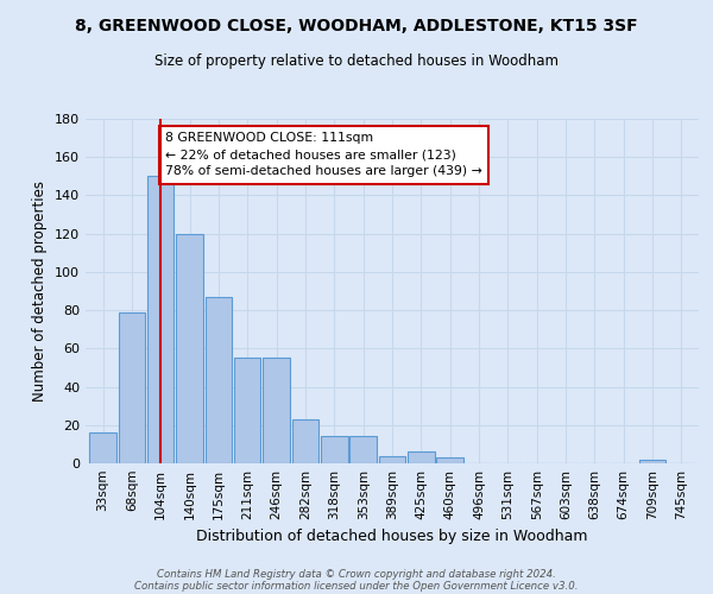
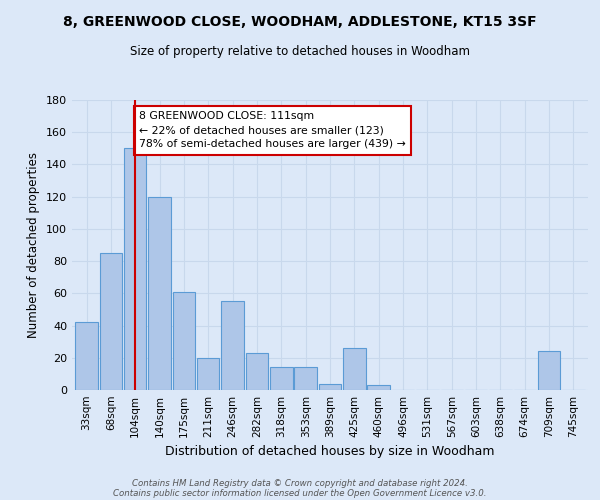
33sqm: 16 -> 42
68sqm: 79 -> 85
175sqm: 87 -> 61
211sqm: 55 -> 20
425sqm: 6 -> 26
709sqm: 2 -> 24
